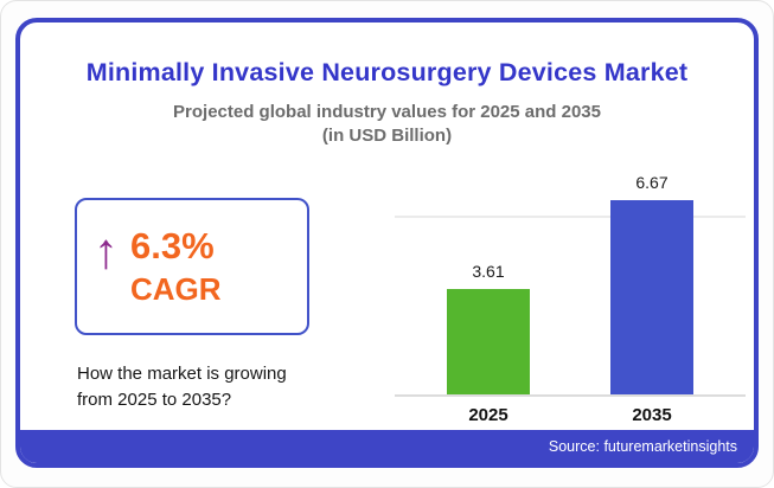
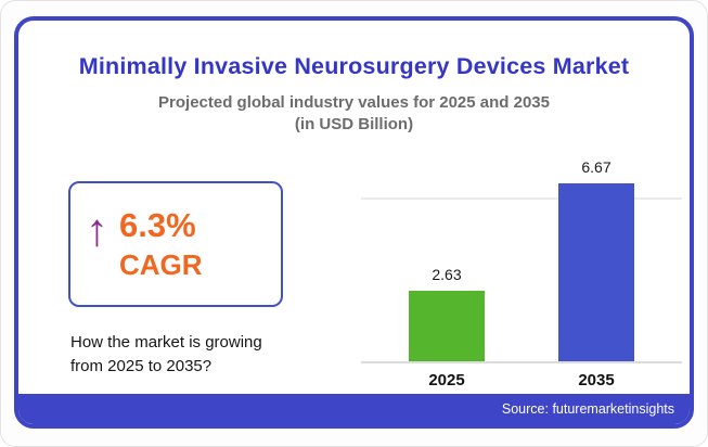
2025: 3.61 -> 2.63
